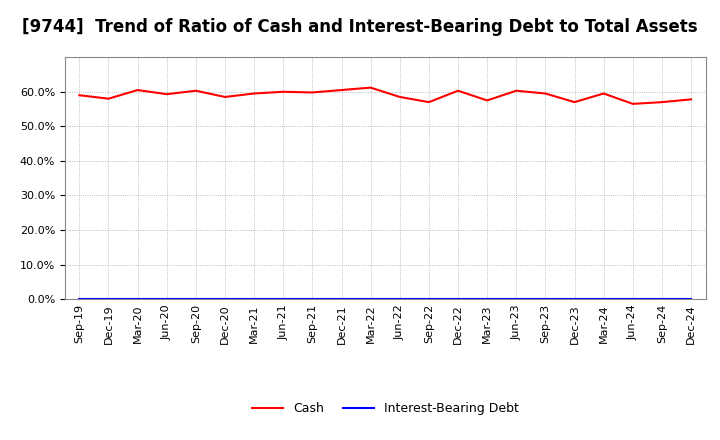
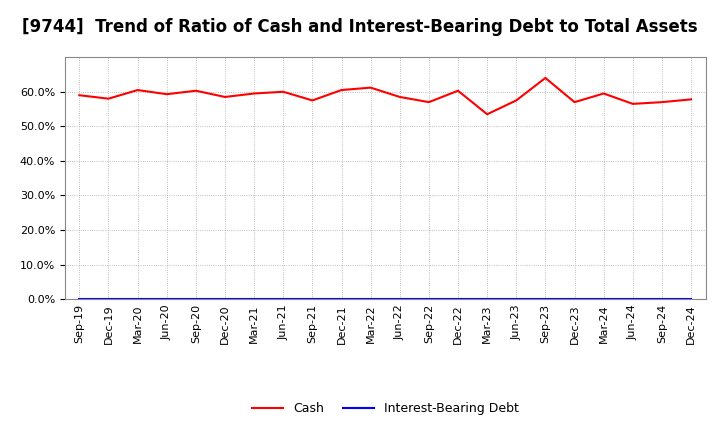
Cash/Sep-21: 59.8% -> 57.5%
Cash/Mar-23: 57.5% -> 53.5%
Cash/Jun-23: 60.3% -> 57.5%
Cash/Sep-23: 59.5% -> 64.0%
